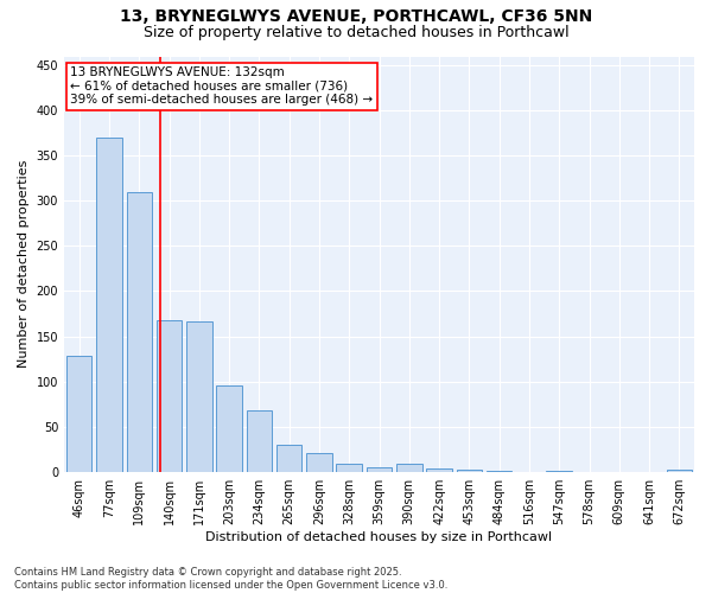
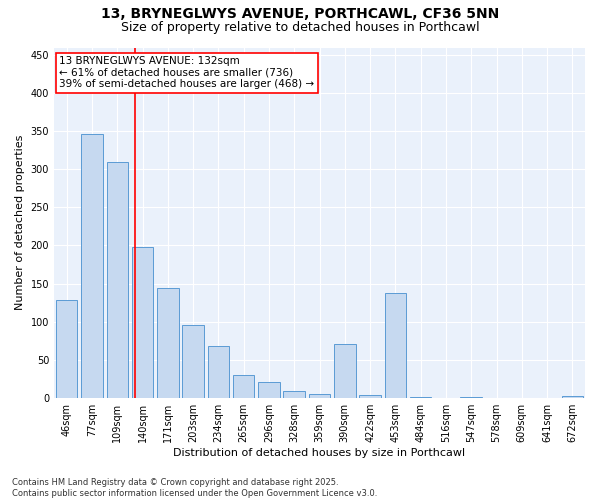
77sqm: 370 -> 346
140sqm: 168 -> 198
171sqm: 167 -> 144
390sqm: 9 -> 70
453sqm: 2 -> 138
